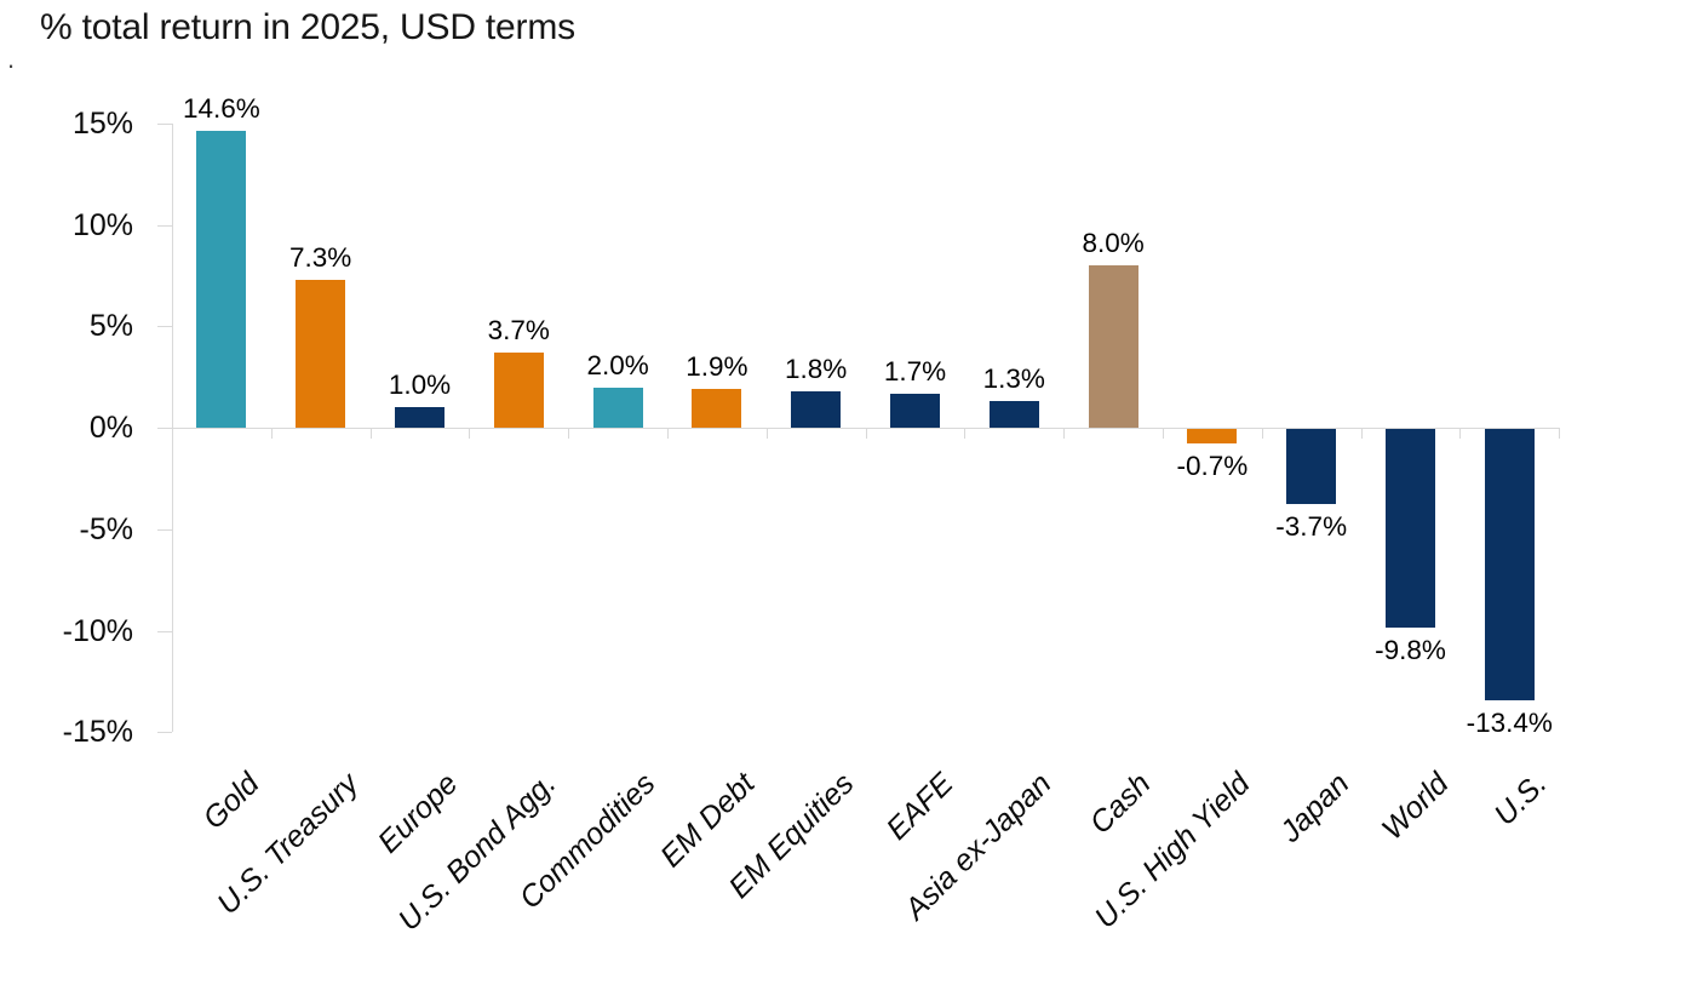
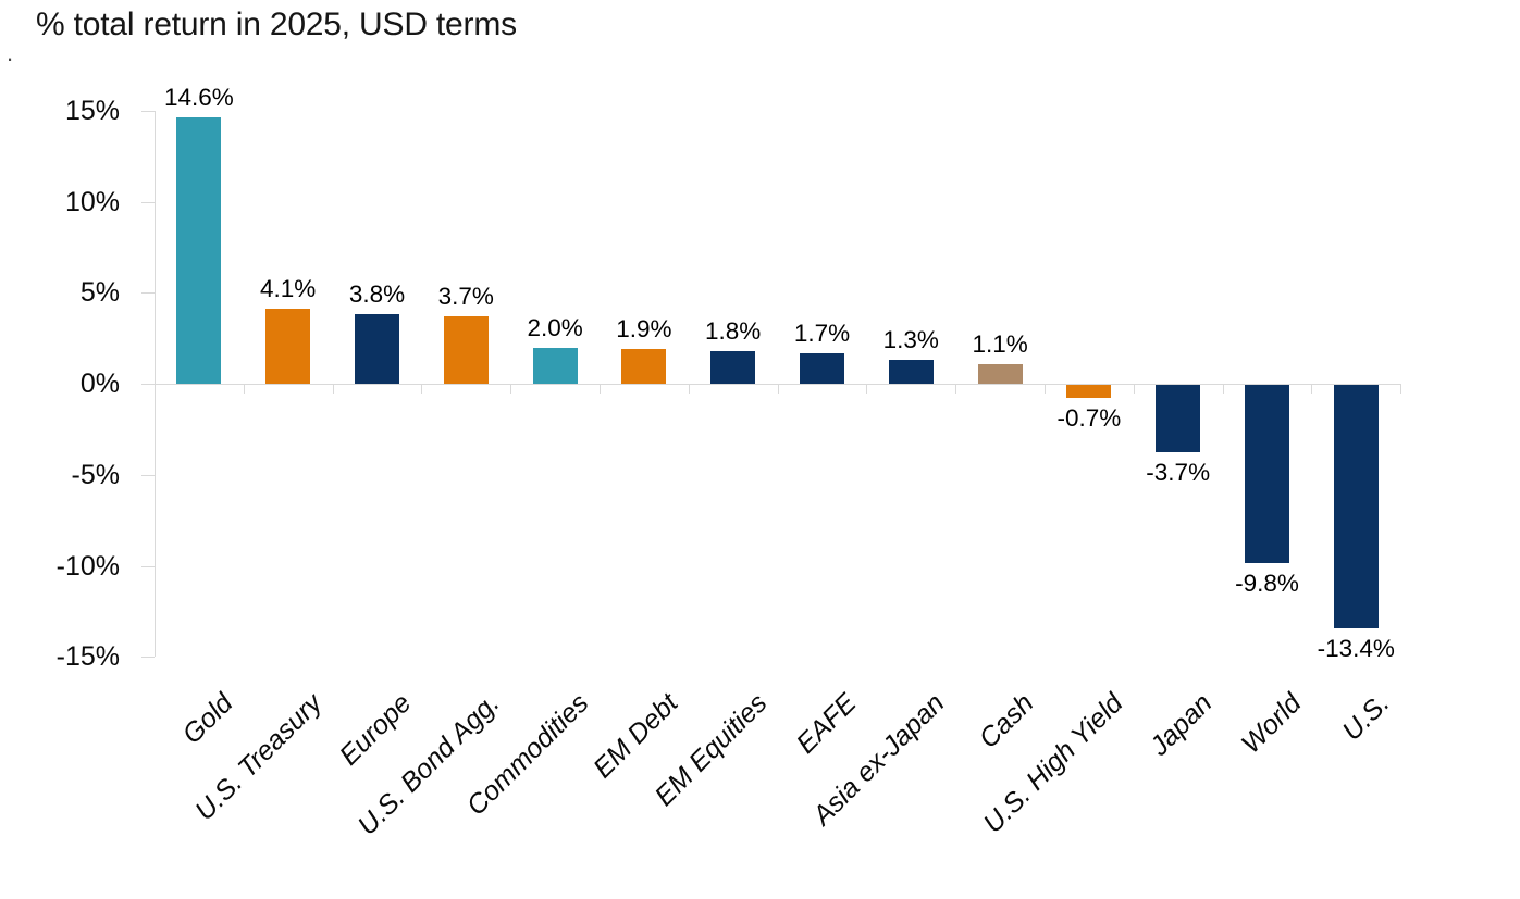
U.S. Treasury: 7.3% -> 4.1%
Europe: 1.0% -> 3.8%
Cash: 8.0% -> 1.1%
